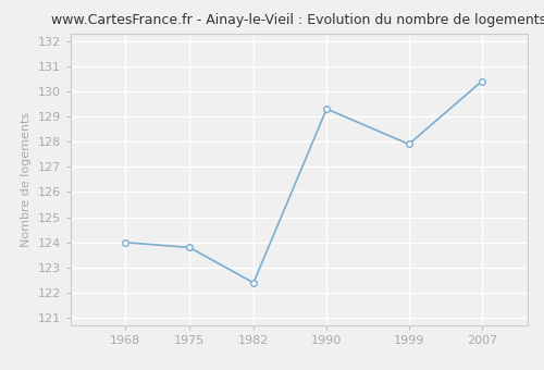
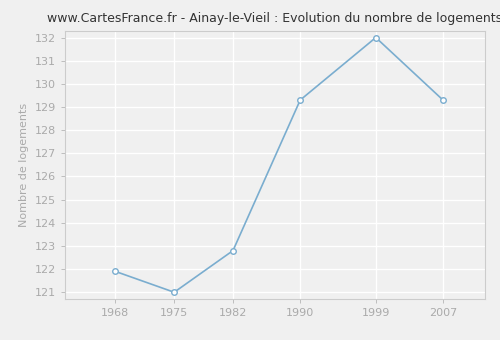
1968: 124.0 -> 121.9
1975: 123.8 -> 121.0
1982: 122.4 -> 122.8
1999: 127.9 -> 132.0
2007: 130.4 -> 129.3
